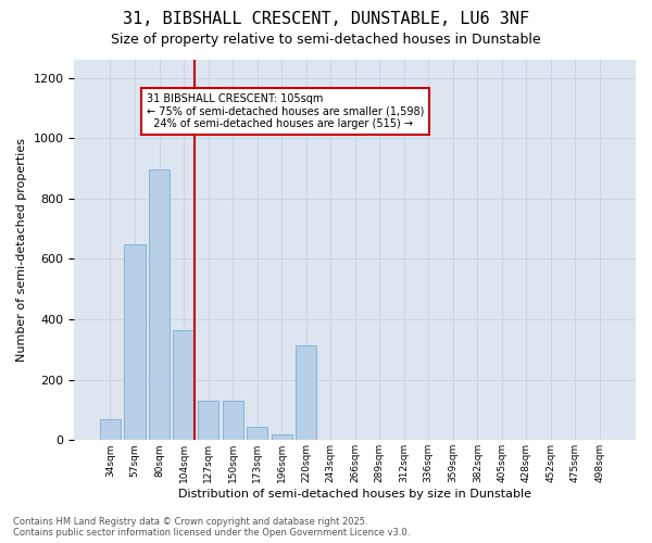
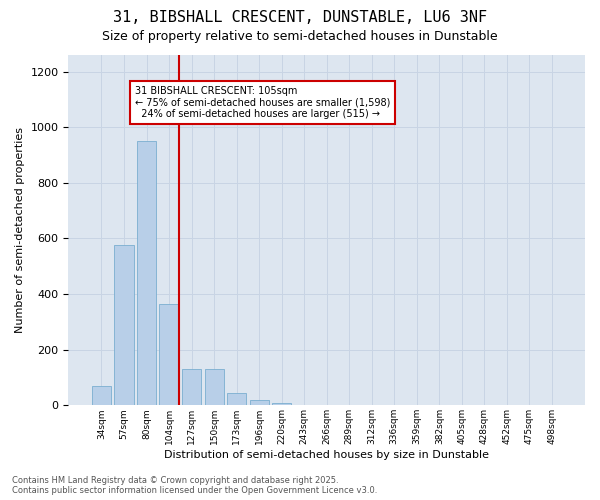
57sqm: 650 -> 575
80sqm: 895 -> 950
220sqm: 315 -> 8
